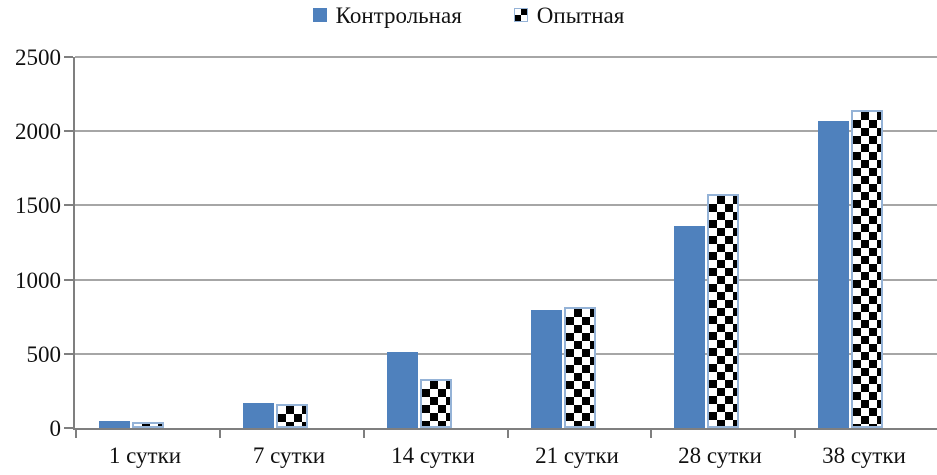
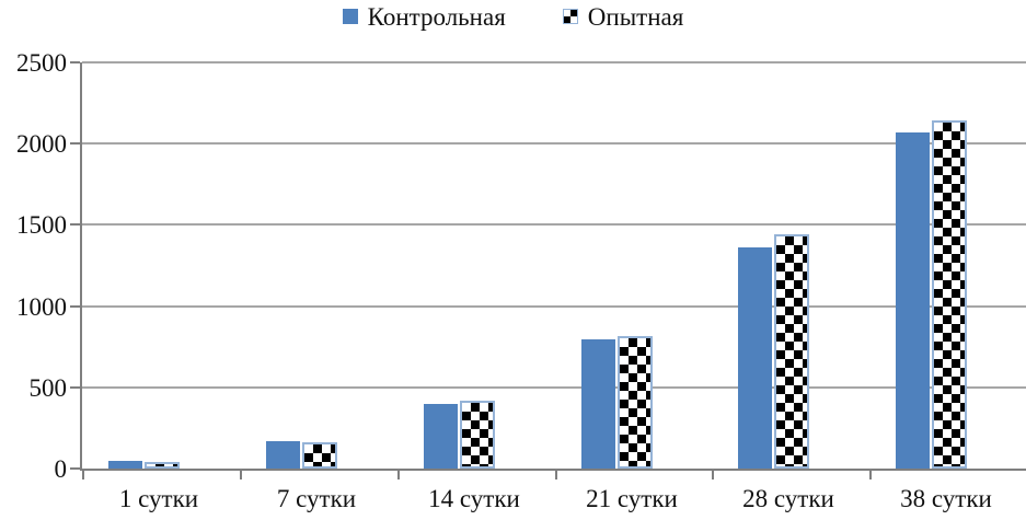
Контрольная/14 сутки: 510 -> 400
Опытная/14 сутки: 330 -> 420
Опытная/28 сутки: 1580 -> 1440
